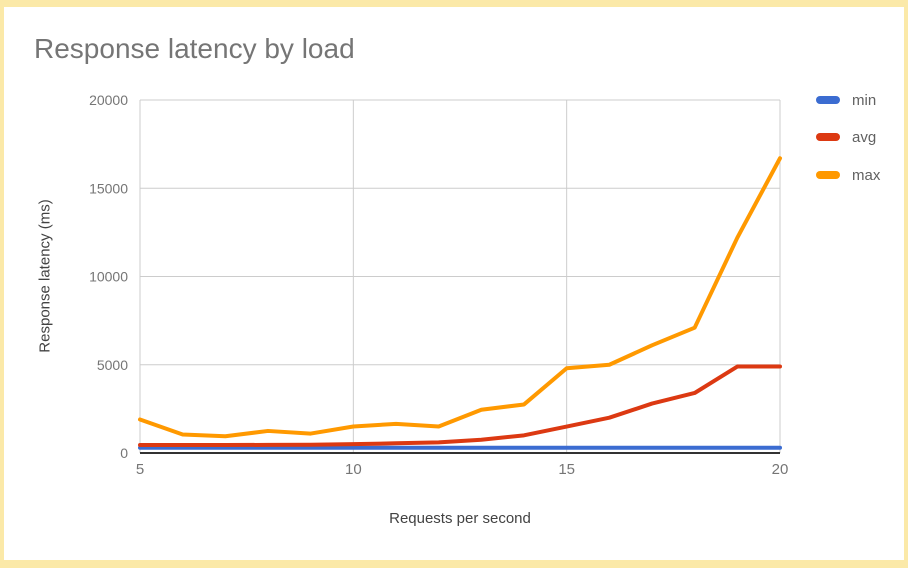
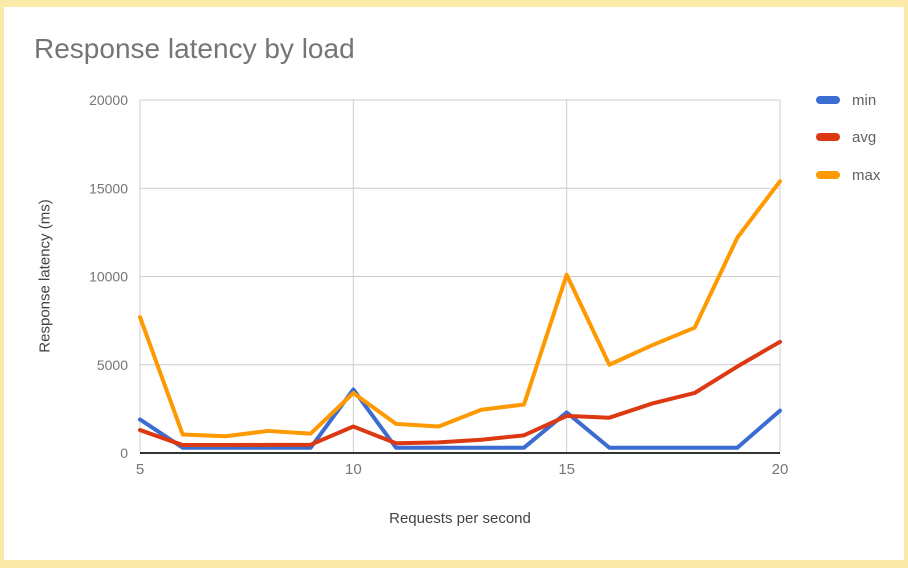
min/5: 300 -> 1900
avg/5: 400 -> 1300
max/5: 1900 -> 7700
min/10: 300 -> 3600
avg/10: 500 -> 1500
max/10: 1500 -> 3400
min/15: 300 -> 2300
avg/15: 1500 -> 2100
max/15: 4800 -> 10100
min/20: 300 -> 2400
avg/20: 4900 -> 6300
max/20: 16700 -> 15400
